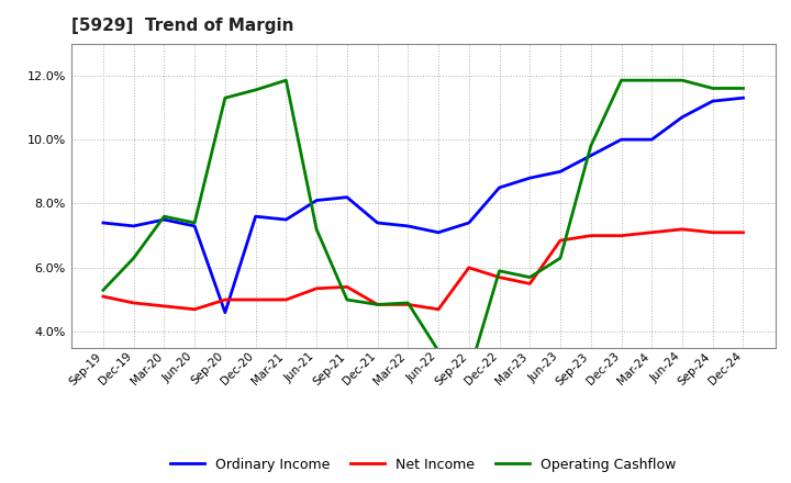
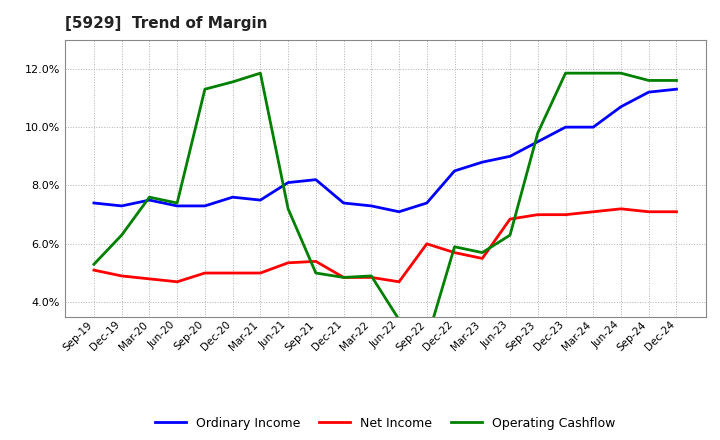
Ordinary Income/Sep-20: 4.6% -> 7.3%
